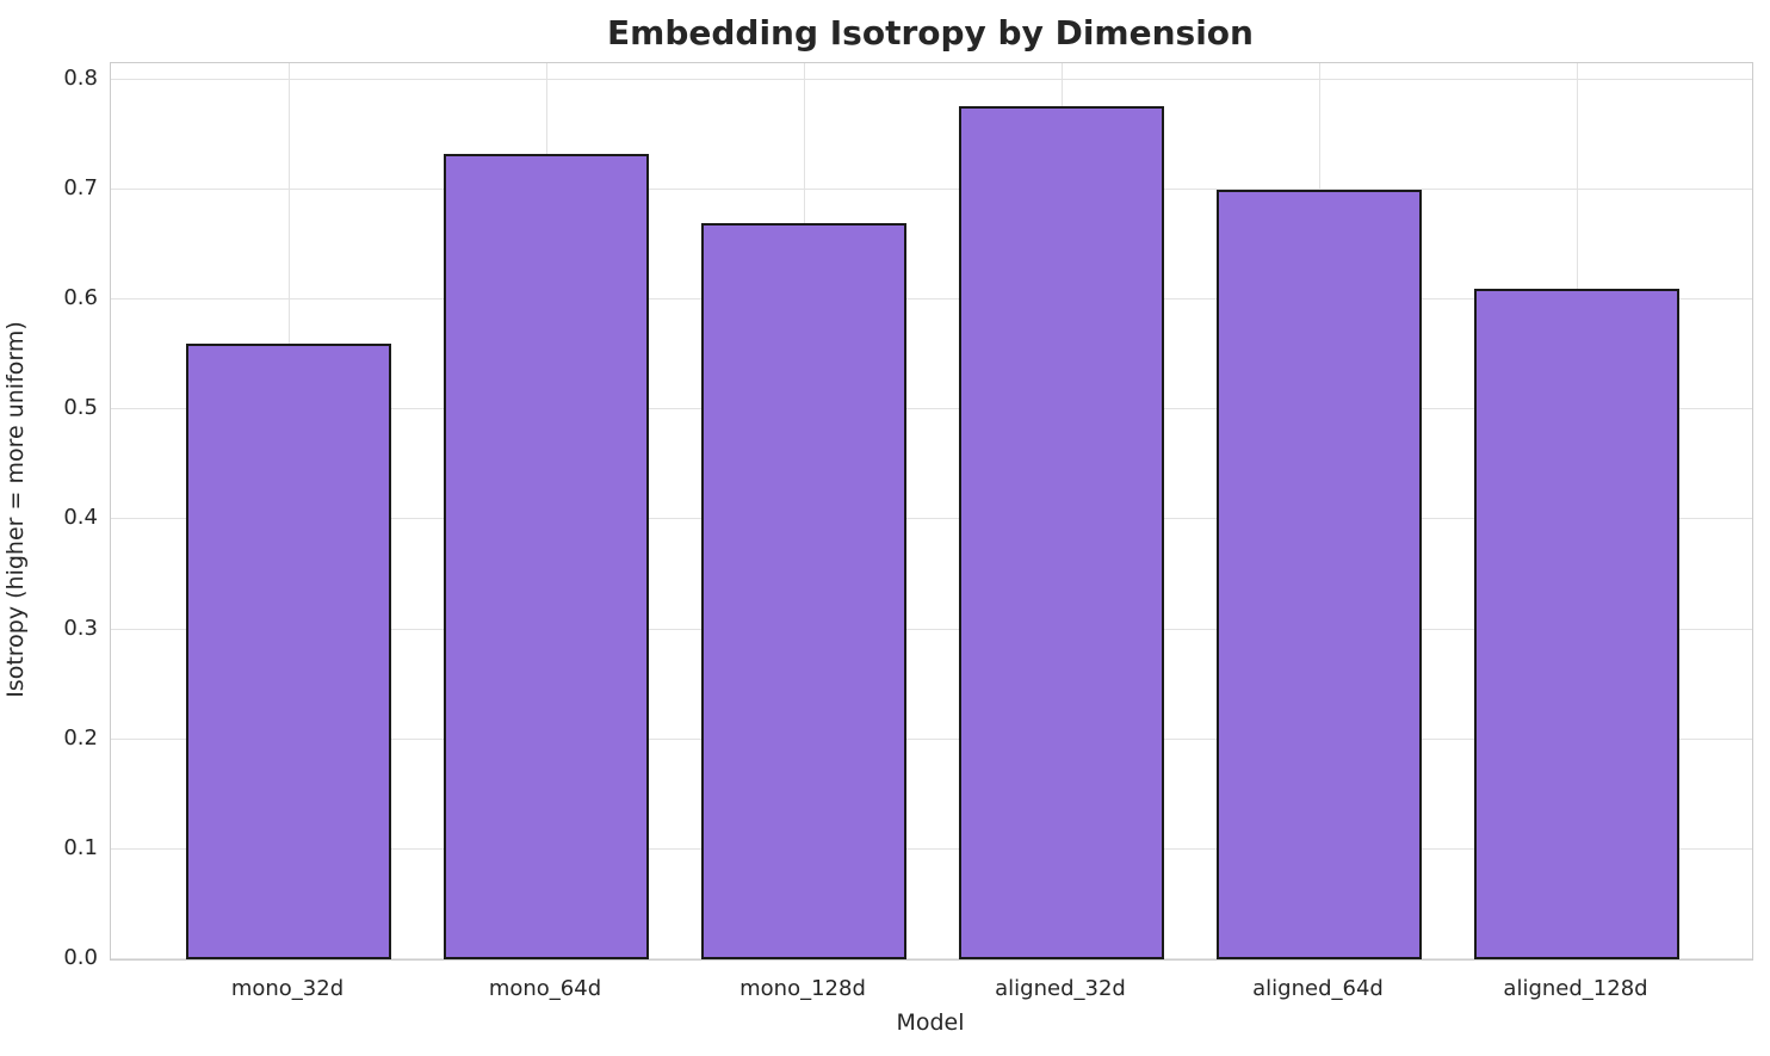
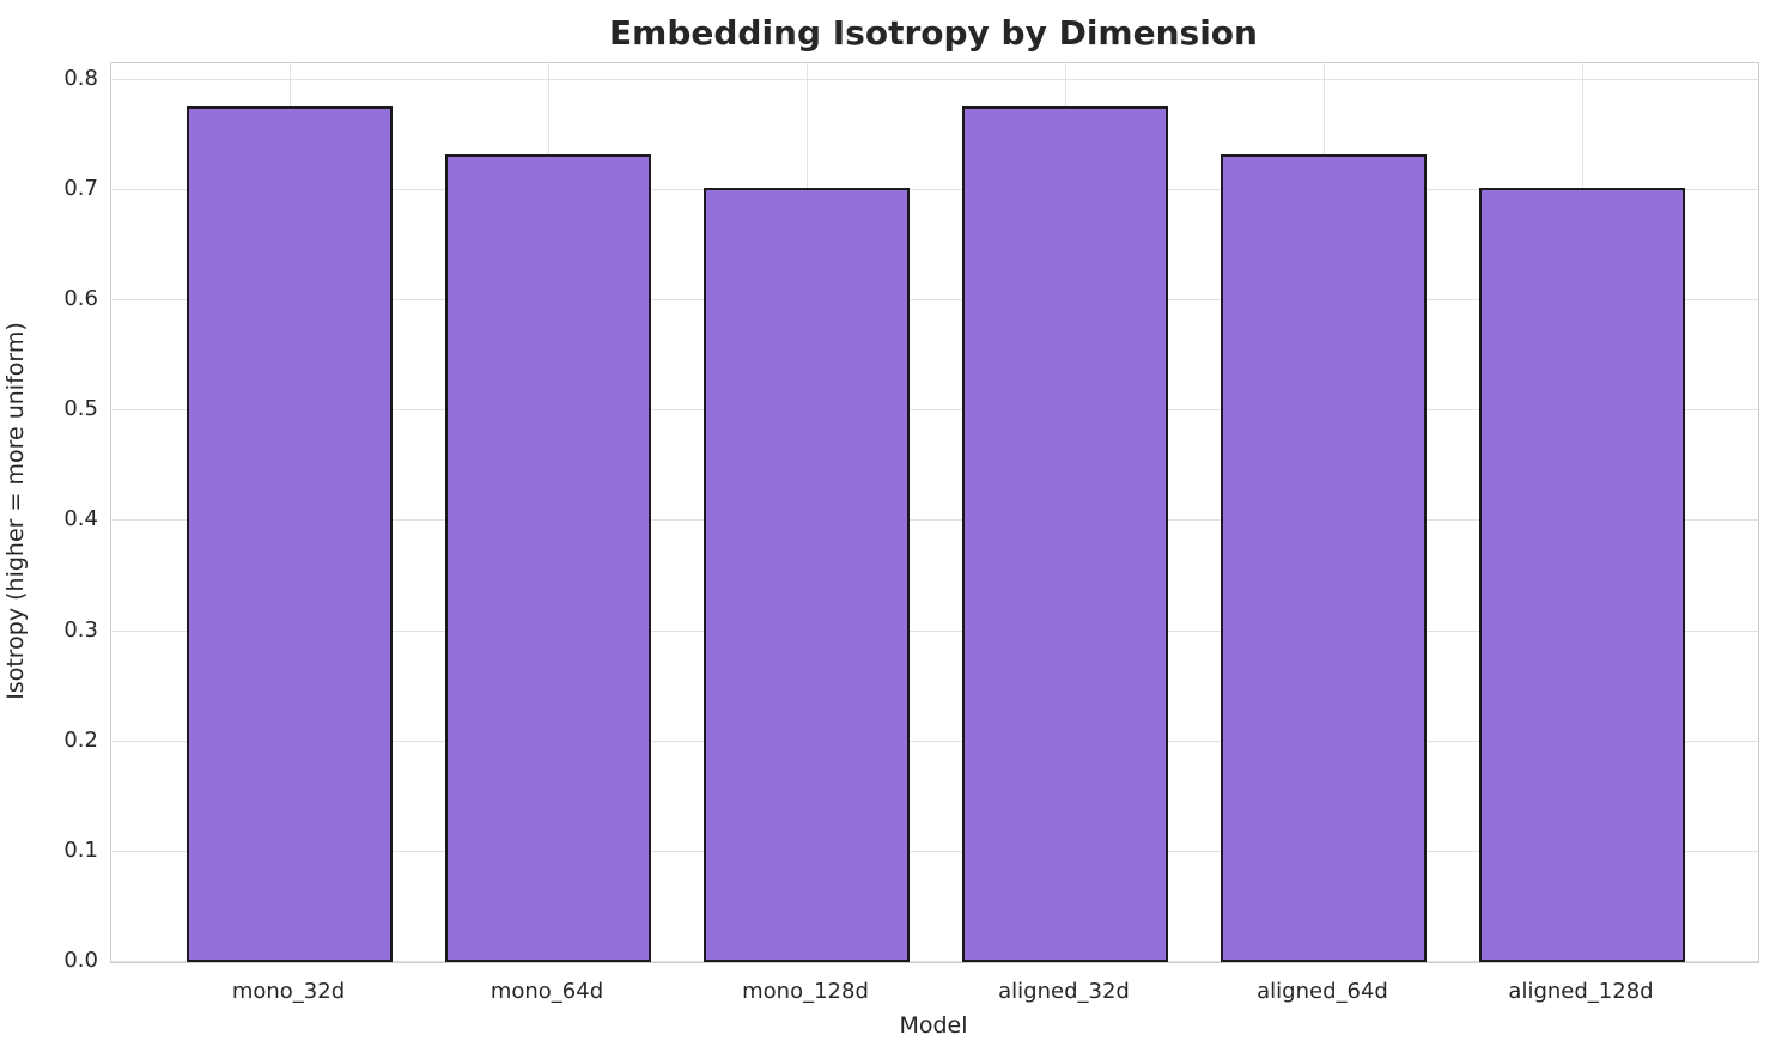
mono_32d: 0.56 -> 0.78
mono_128d: 0.67 -> 0.70
aligned_64d: 0.70 -> 0.73
aligned_128d: 0.61 -> 0.70
